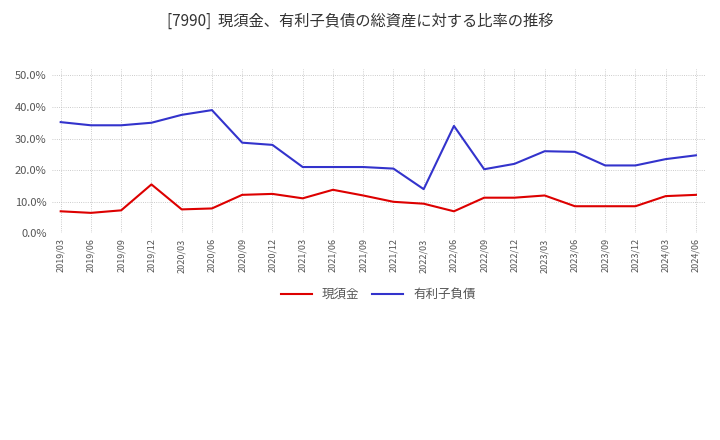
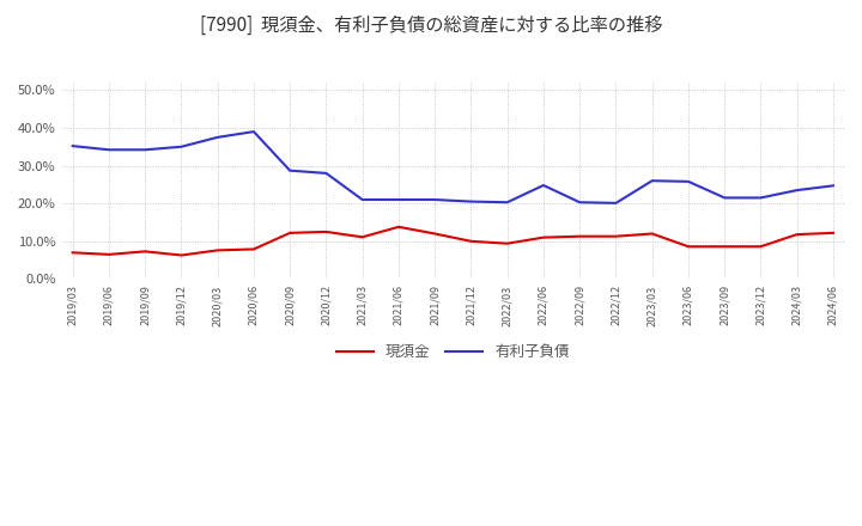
現須金/2019/12: 15.5% -> 6.3%
有利子負債/2022/03: 14.0% -> 20.3%
現須金/2022/06: 7.0% -> 11.0%
有利子負債/2022/06: 34.0% -> 24.8%
有利子負債/2022/12: 22.0% -> 20.1%
